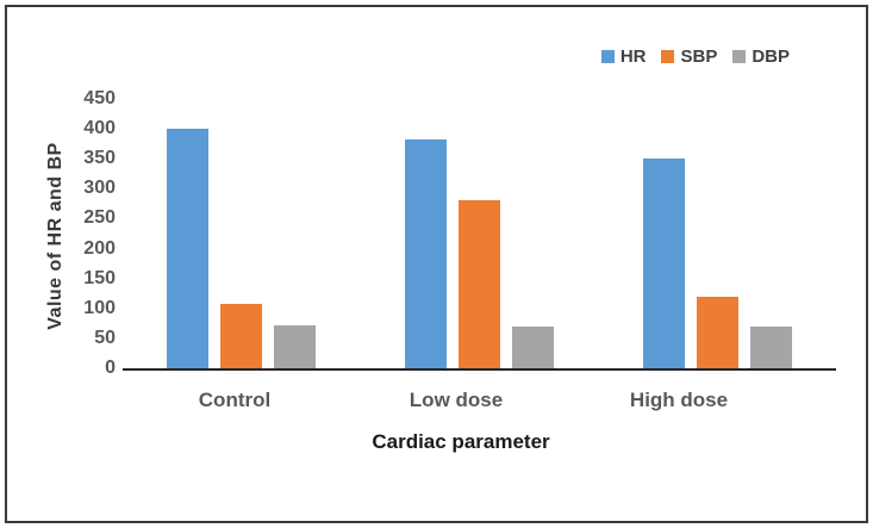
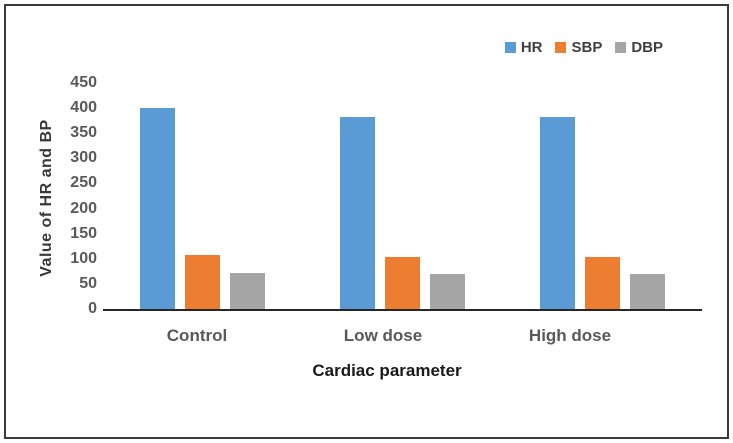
SBP/Low dose: 280 -> 100
HR/High dose: 350 -> 380
SBP/High dose: 120 -> 100
